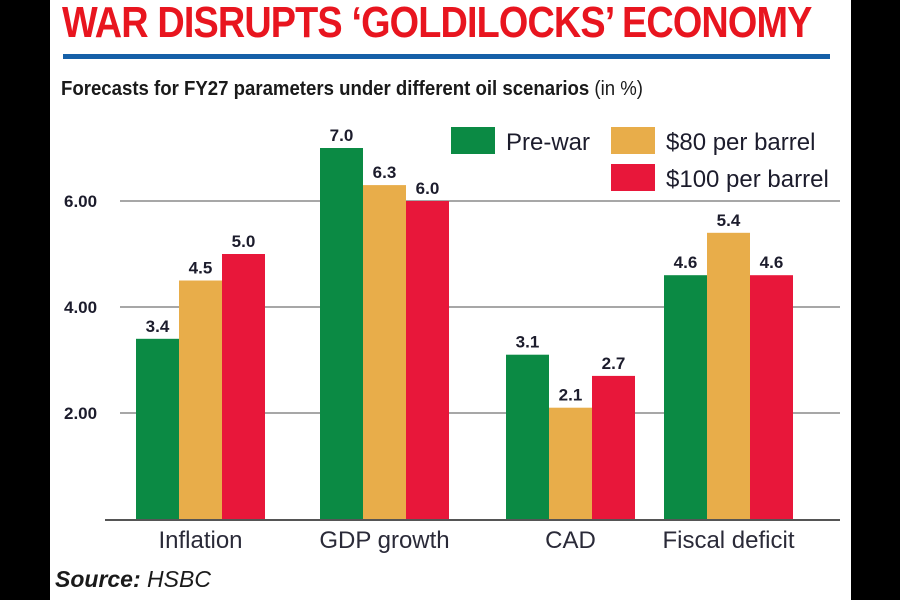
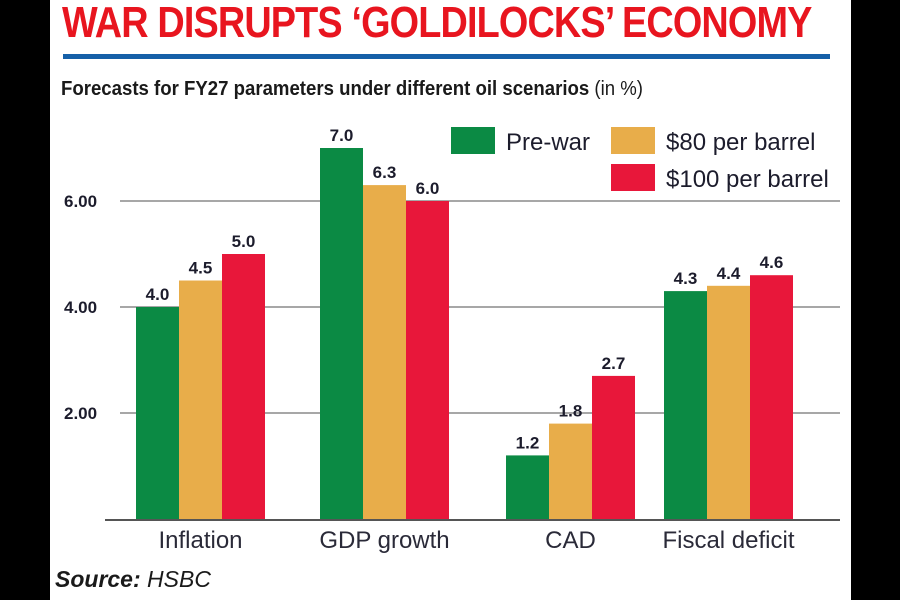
Pre-war/Inflation: 3.4 -> 4.0
Pre-war/CAD: 3.1 -> 1.2
$80 per barrel/CAD: 2.1 -> 1.8
Pre-war/Fiscal deficit: 4.6 -> 4.3
$80 per barrel/Fiscal deficit: 5.4 -> 4.4
